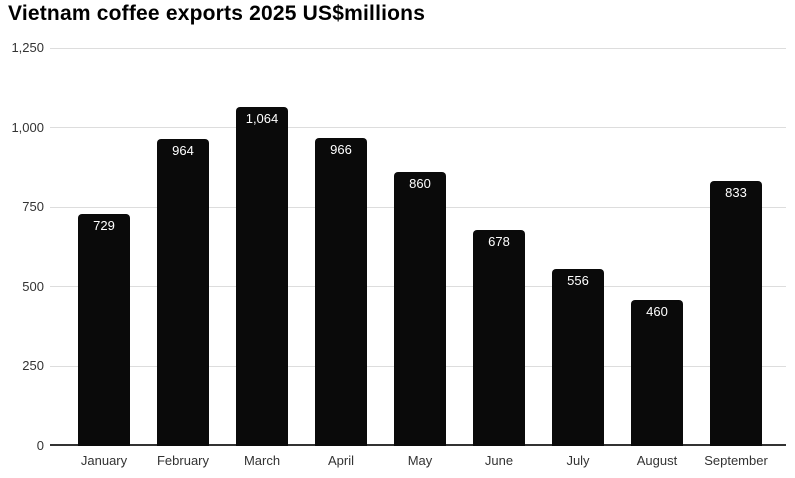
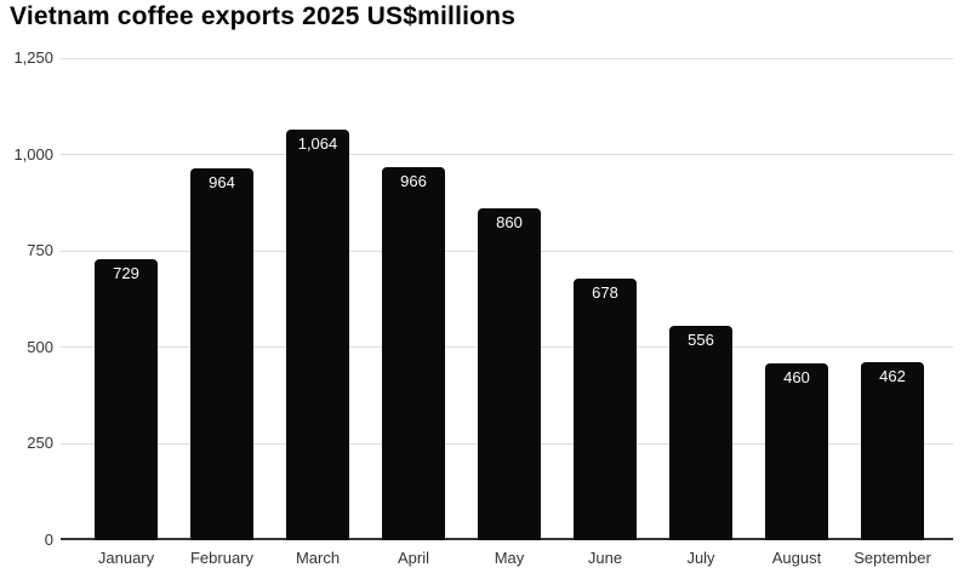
September: 833 -> 462
